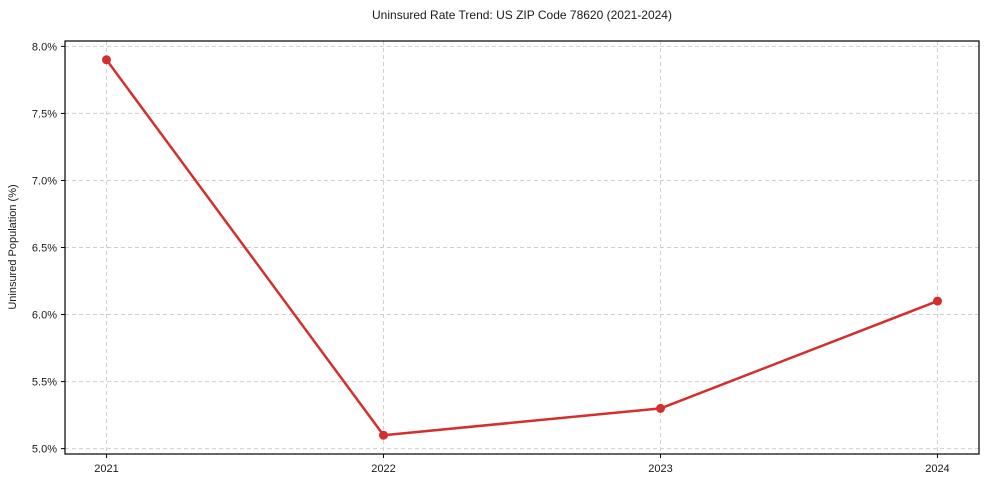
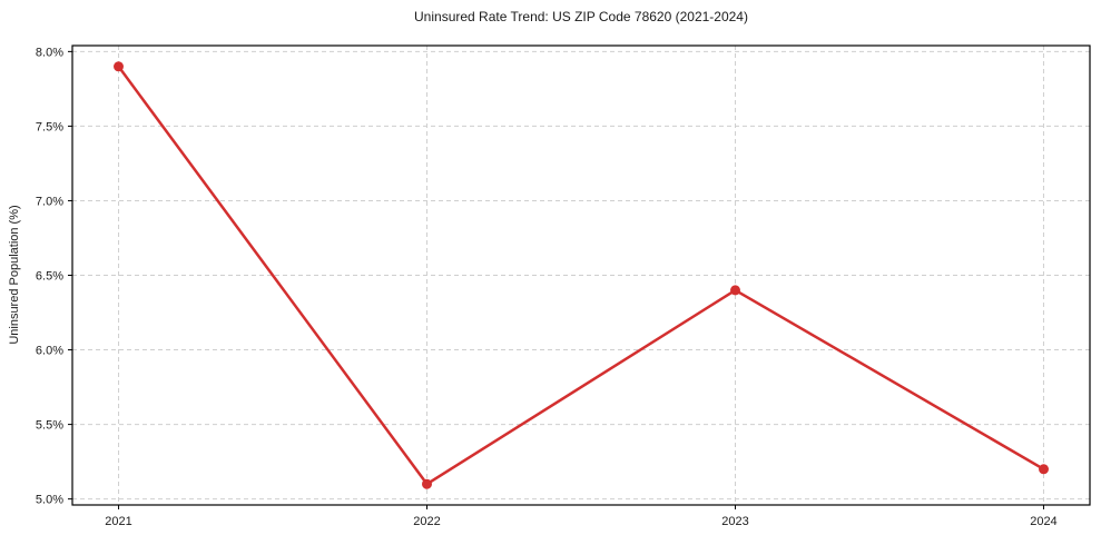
2023: 5.3% -> 6.4%
2024: 6.1% -> 5.2%
